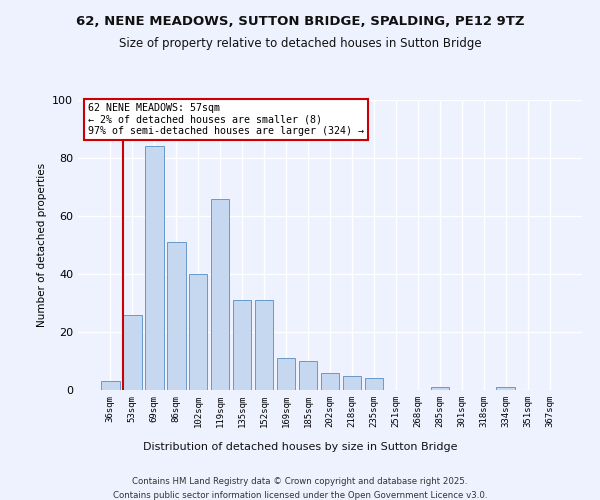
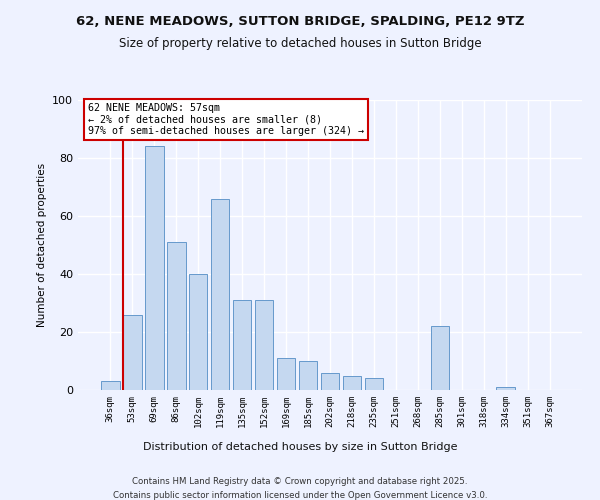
285sqm: 1 -> 22
